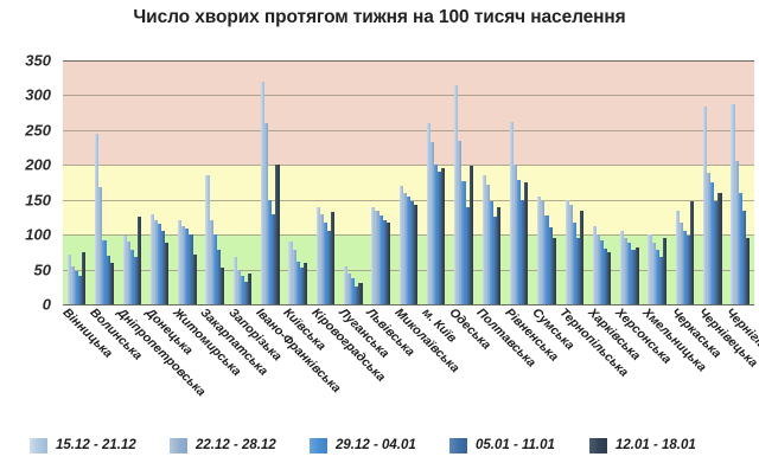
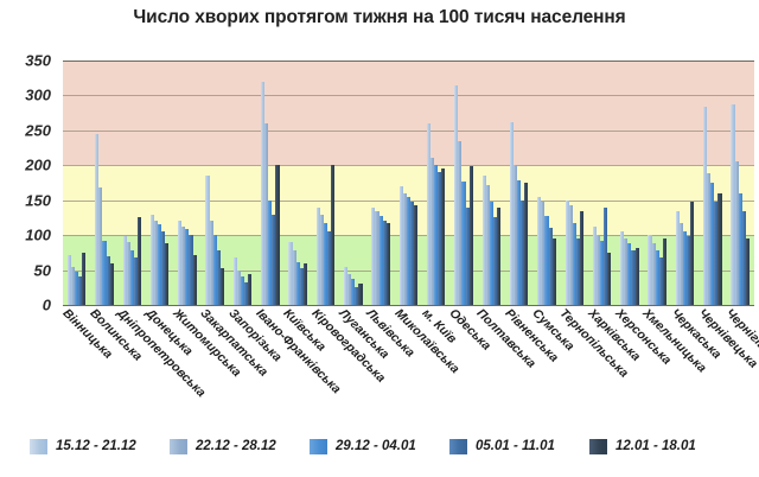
12.01 - 18.01/Кіровоградська: 130 -> 200
22.12 - 28.12/м. Київ: 230 -> 210
05.01 - 11.01/Харківська: 80 -> 140
